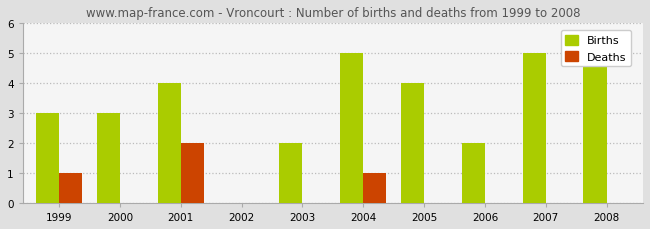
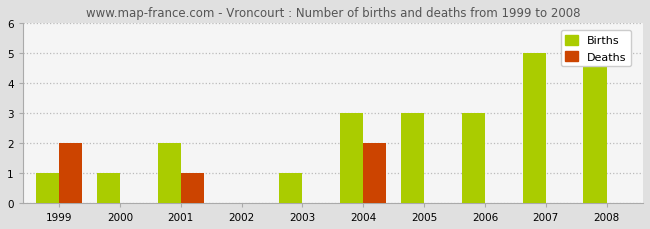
Births/1999: 3 -> 1
Deaths/1999: 1 -> 2
Births/2000: 3 -> 1
Births/2001: 4 -> 2
Deaths/2001: 2 -> 1
Births/2003: 2 -> 1
Births/2004: 5 -> 3
Deaths/2004: 1 -> 2
Births/2005: 4 -> 3
Births/2006: 2 -> 3
